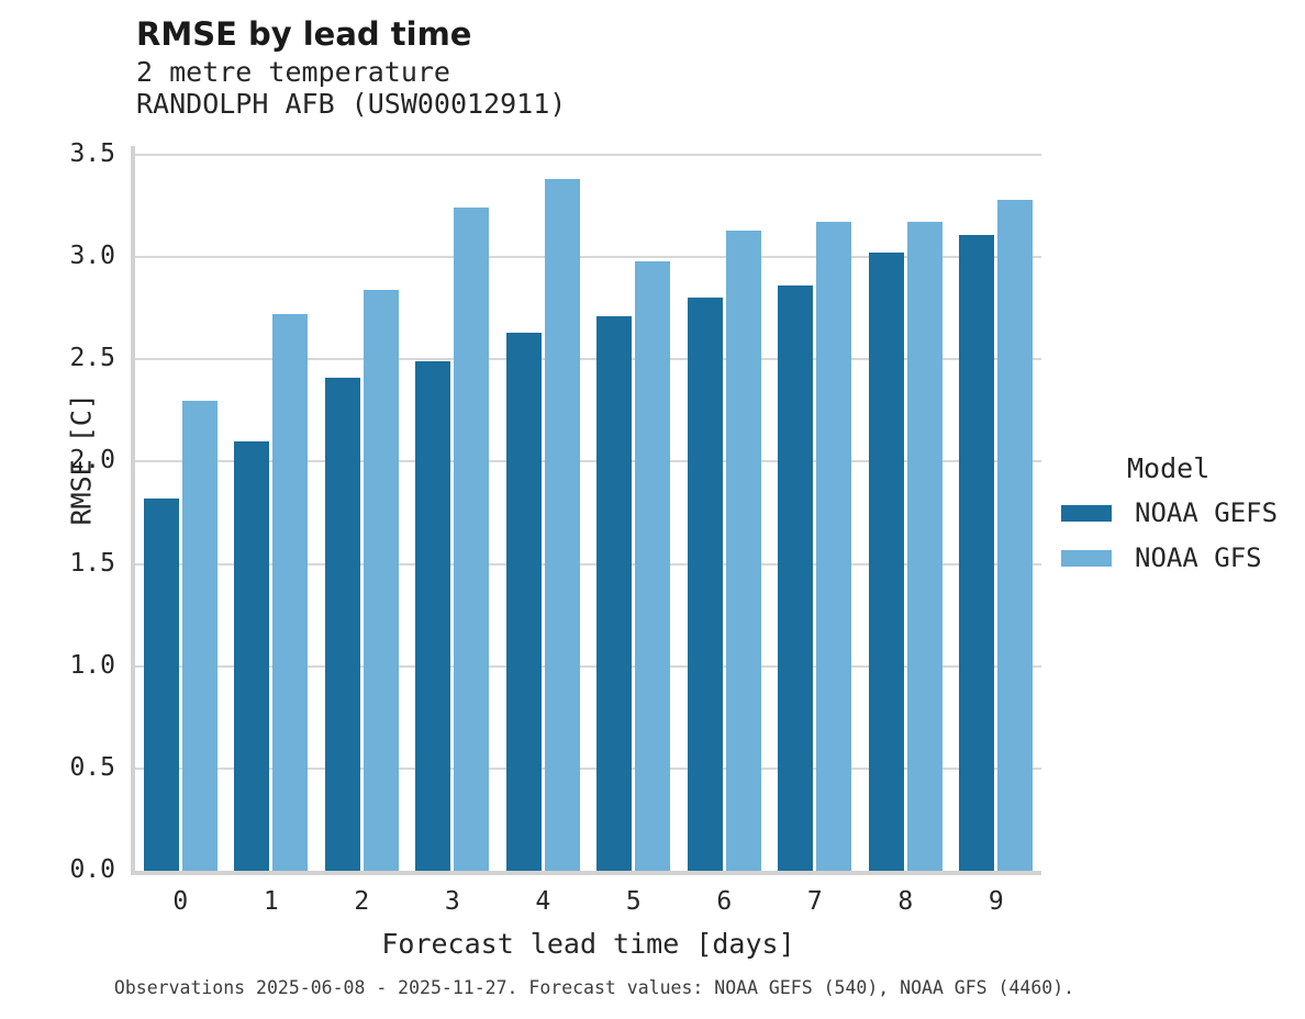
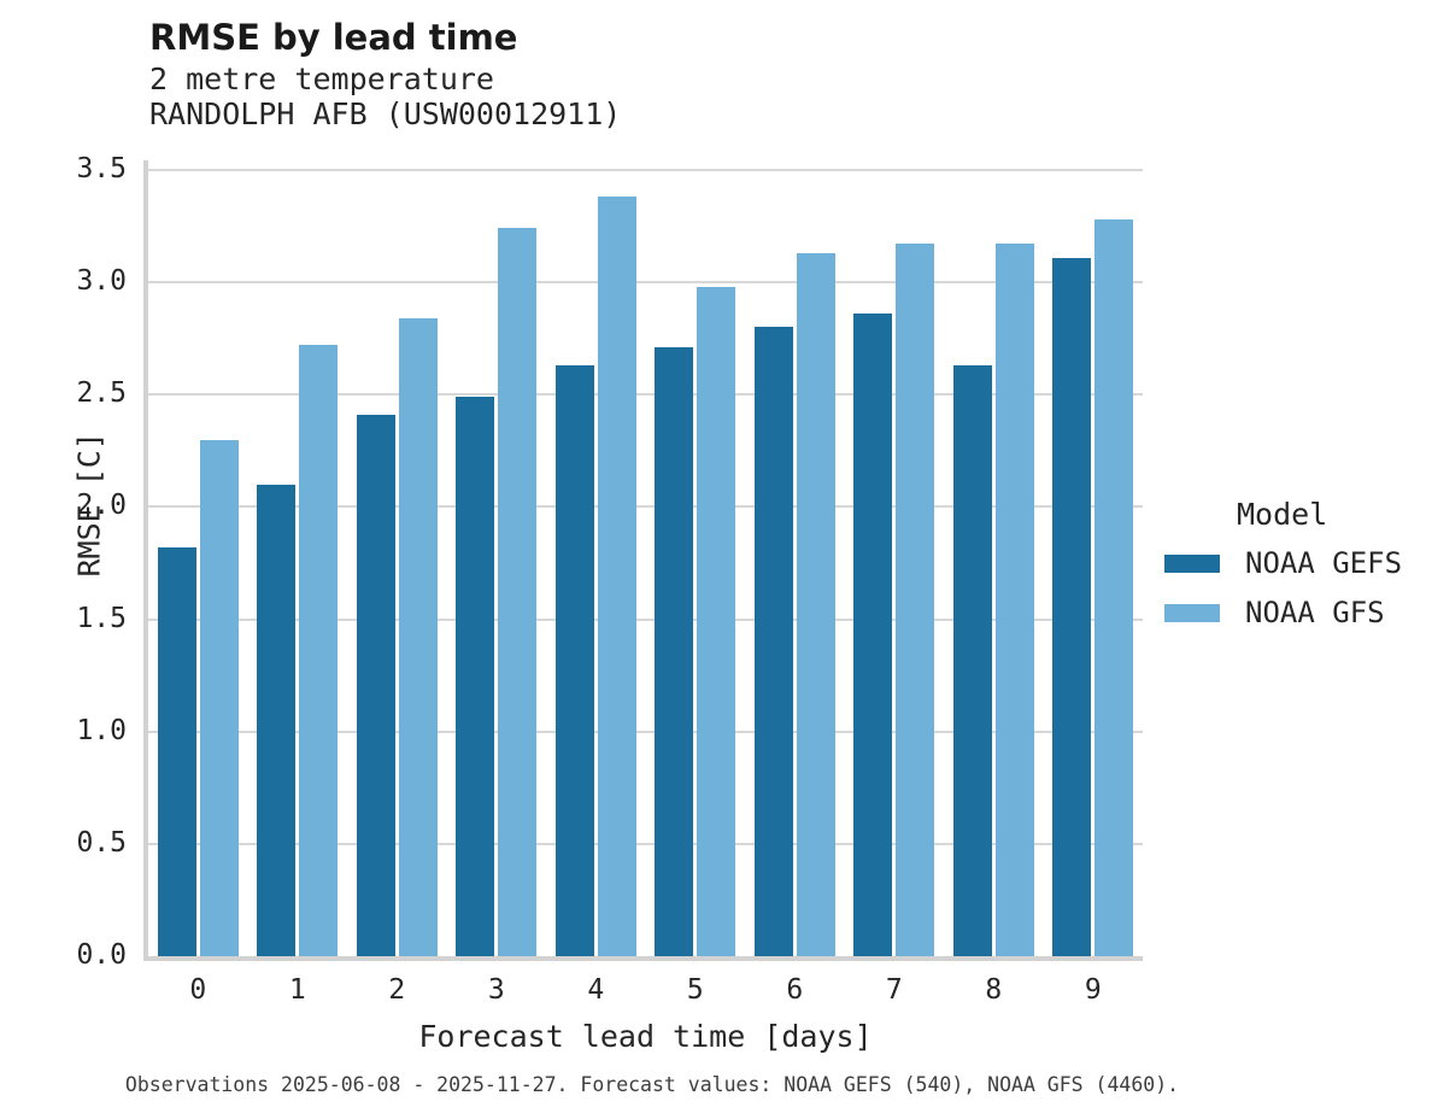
NOAA GEFS/8: 3.02 -> 2.63
